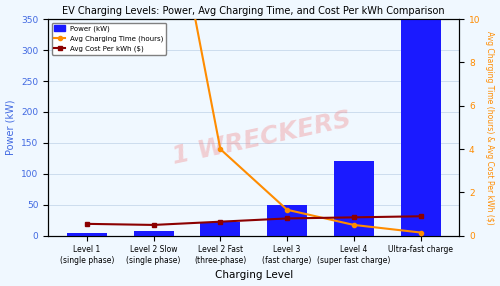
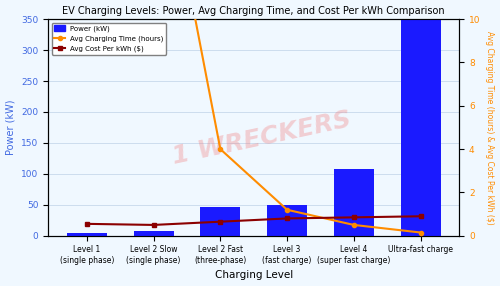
Power (kW)/Level 2 Fast (three-phase): 22 -> 46
Power (kW)/Level 4 (super fast charge): 120 -> 108
